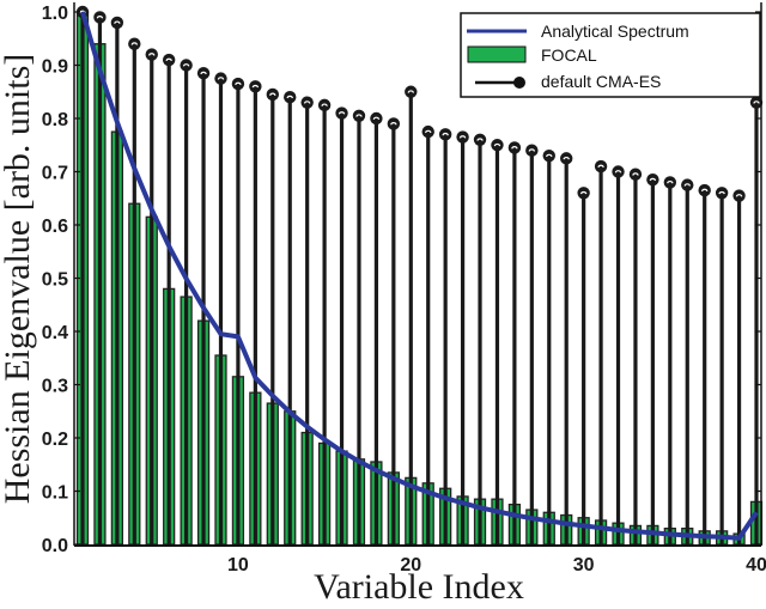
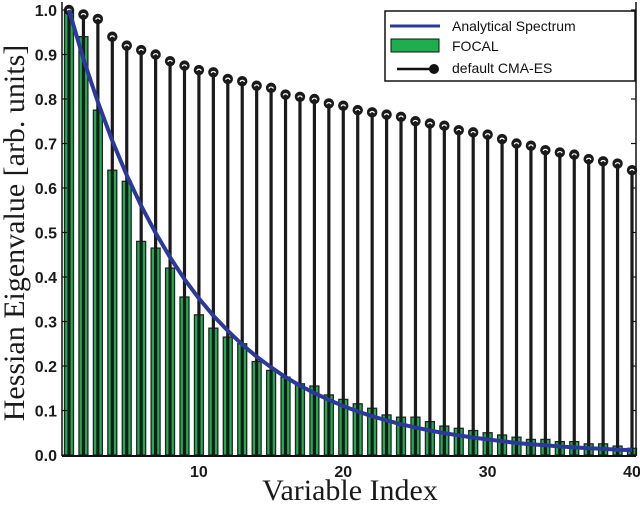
Analytical Spectrum/10: 0.39 -> 0.35
default CMA-ES/20: 0.85 -> 0.79
default CMA-ES/30: 0.66 -> 0.72
Analytical Spectrum/40: 0.06 -> 0.01
FOCAL/40: 0.08 -> 0.01
default CMA-ES/40: 0.83 -> 0.64
